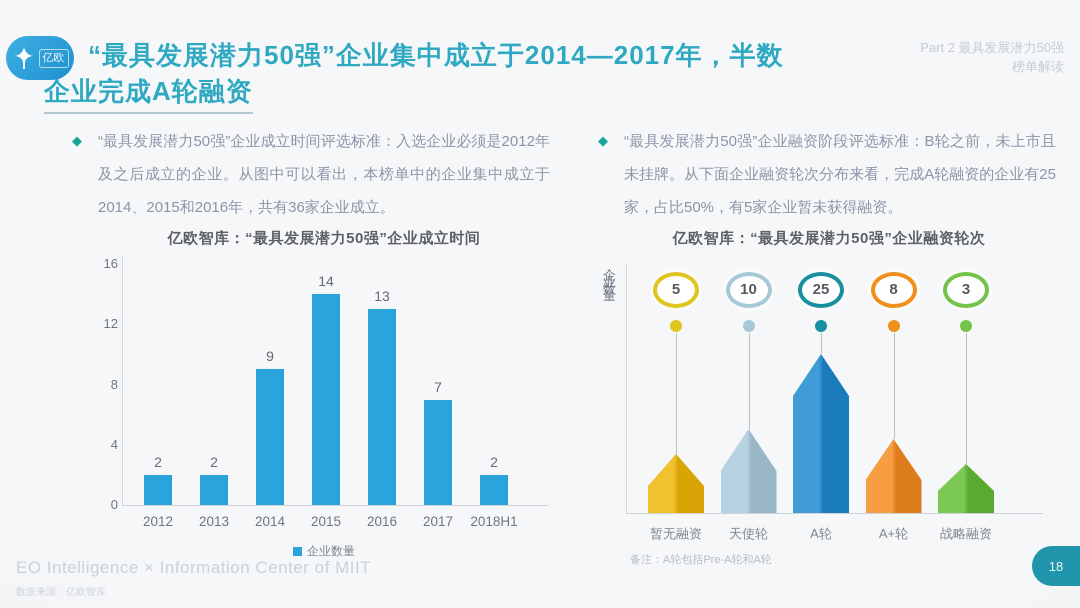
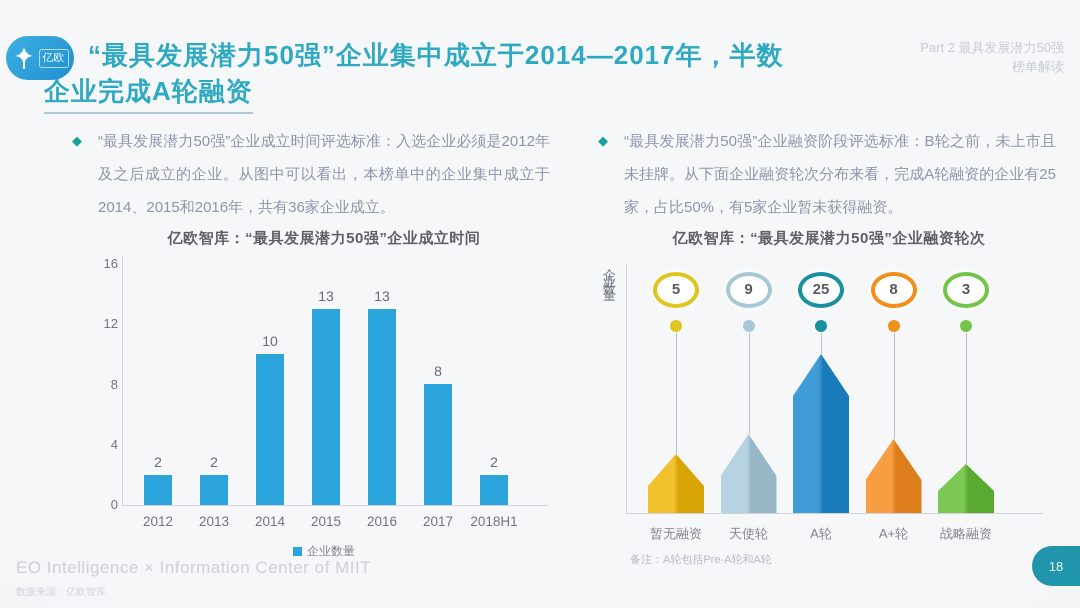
亿欧智库：“最具发展潜力50强”企业成立时间/2014: 9 -> 10
亿欧智库：“最具发展潜力50强”企业成立时间/2015: 14 -> 13
亿欧智库：“最具发展潜力50强”企业成立时间/2017: 7 -> 8
亿欧智库：“最具发展潜力50强”企业融资轮次/天使轮: 10 -> 9
